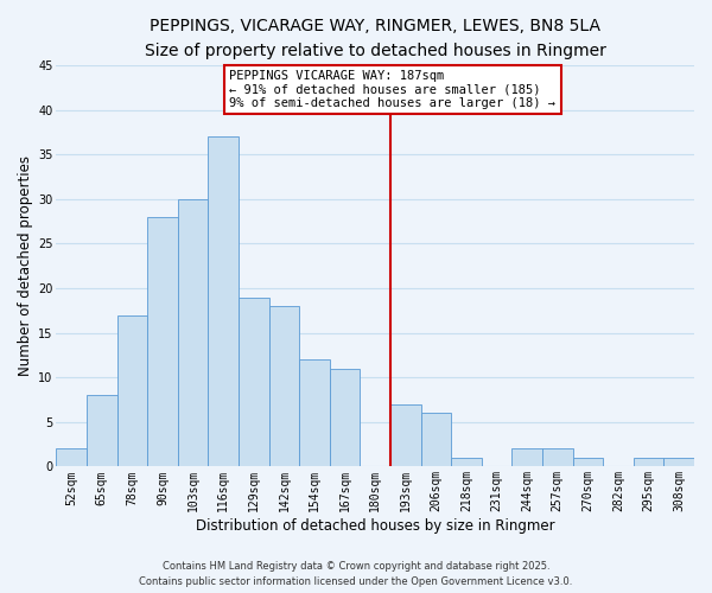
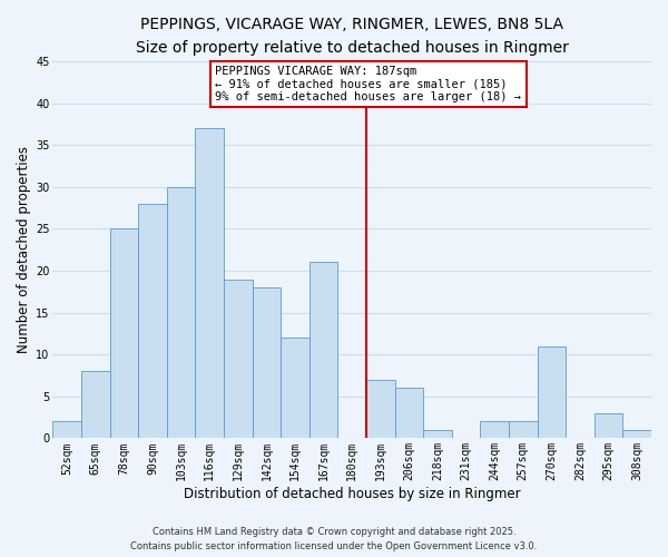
78sqm: 17 -> 25
167sqm: 11 -> 21
270sqm: 1 -> 11
295sqm: 1 -> 3
